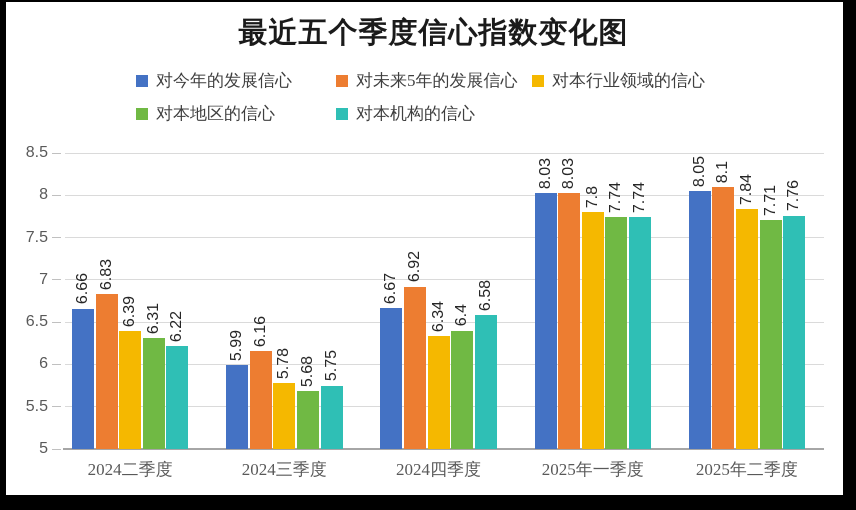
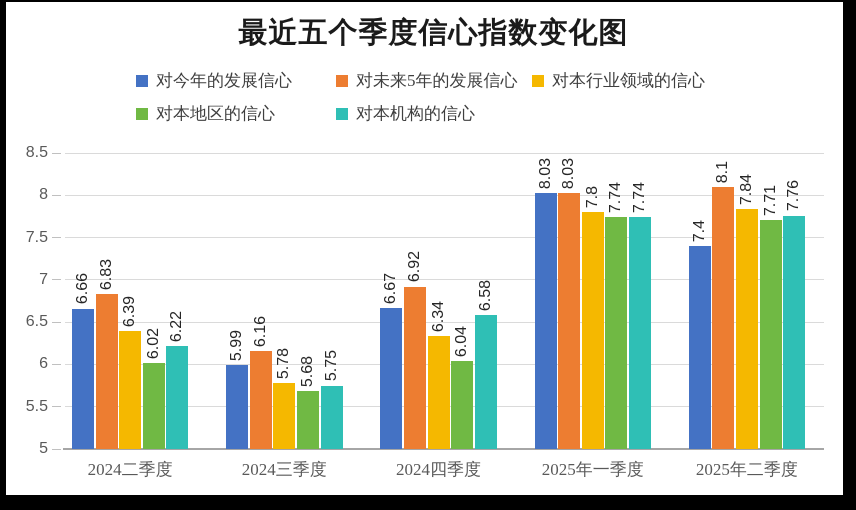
对本地区的信心/2024二季度: 6.31 -> 6.02
对本地区的信心/2024四季度: 6.4 -> 6.04
对今年的发展信心/2025年二季度: 8.05 -> 7.4
